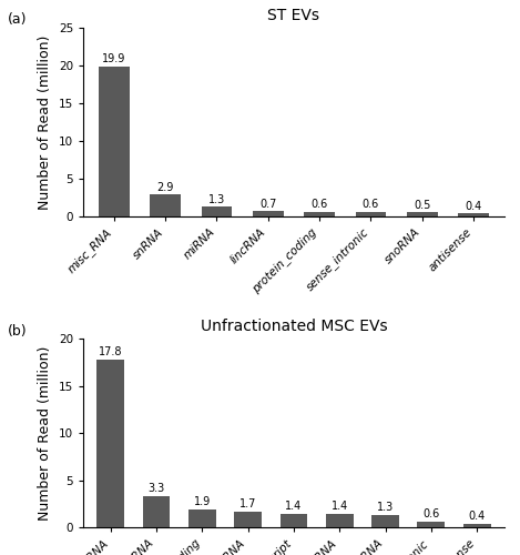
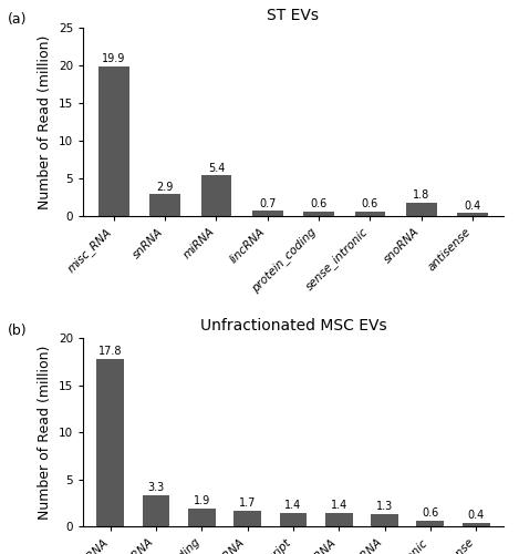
ST EVs/miRNA: 1.3 -> 5.4
ST EVs/snoRNA: 0.5 -> 1.8
